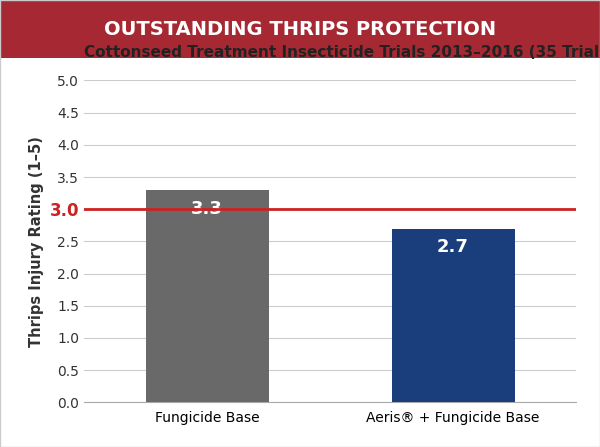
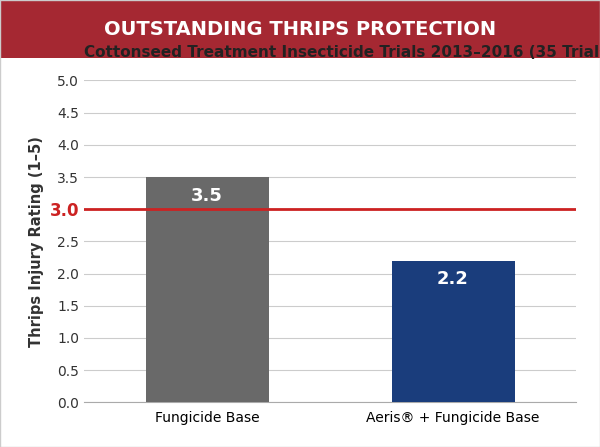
Fungicide Base: 3.3 -> 3.5
Aeris® + Fungicide Base: 2.7 -> 2.2
